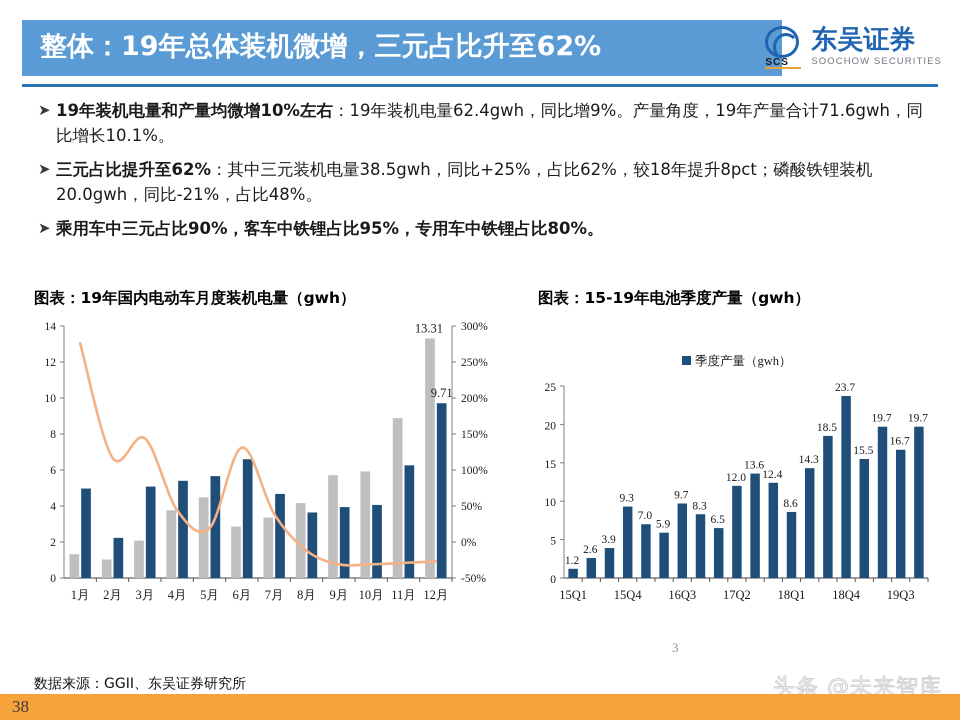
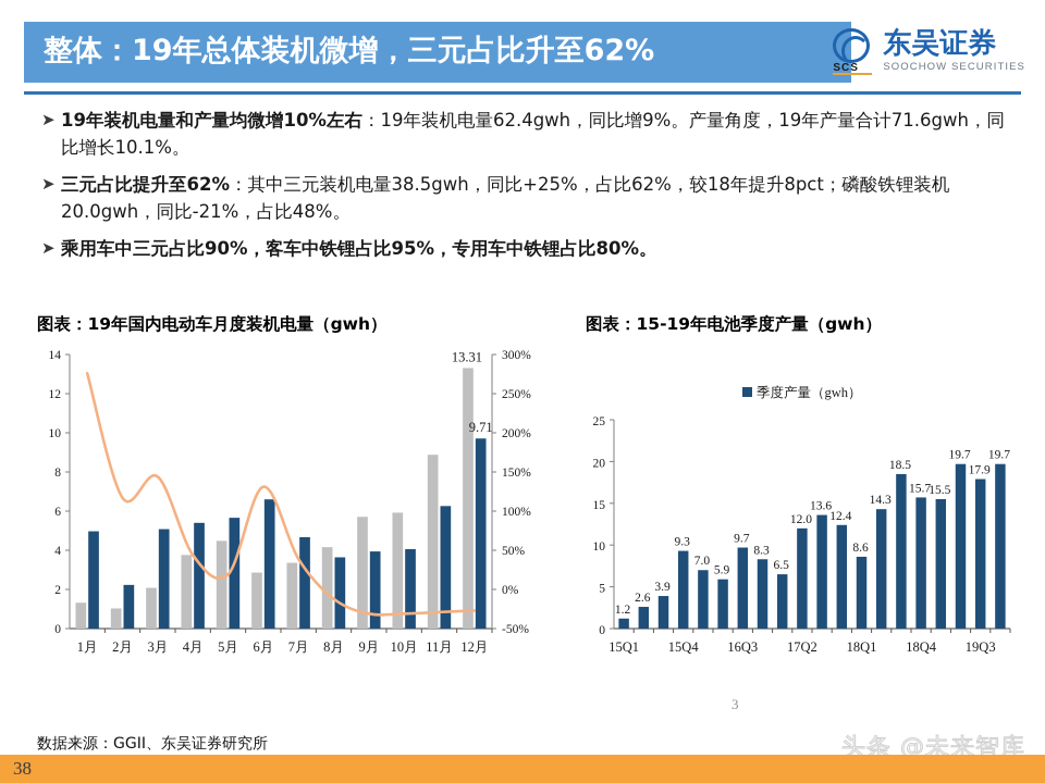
图表：15-19年电池季度产量（gwh）/18Q4: 23.7 -> 15.7
图表：15-19年电池季度产量（gwh）/19Q3: 16.7 -> 17.9
